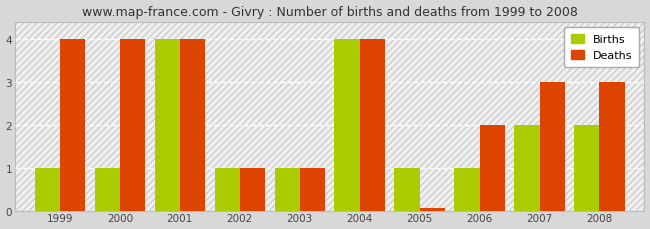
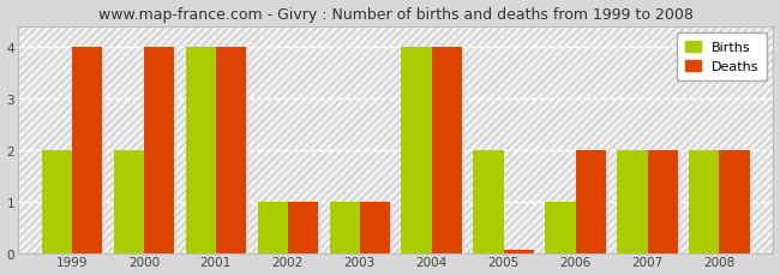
Births/1999: 1 -> 2
Births/2000: 1 -> 2
Births/2005: 1 -> 2
Deaths/2007: 3.00 -> 2.00
Deaths/2008: 3.00 -> 2.00
